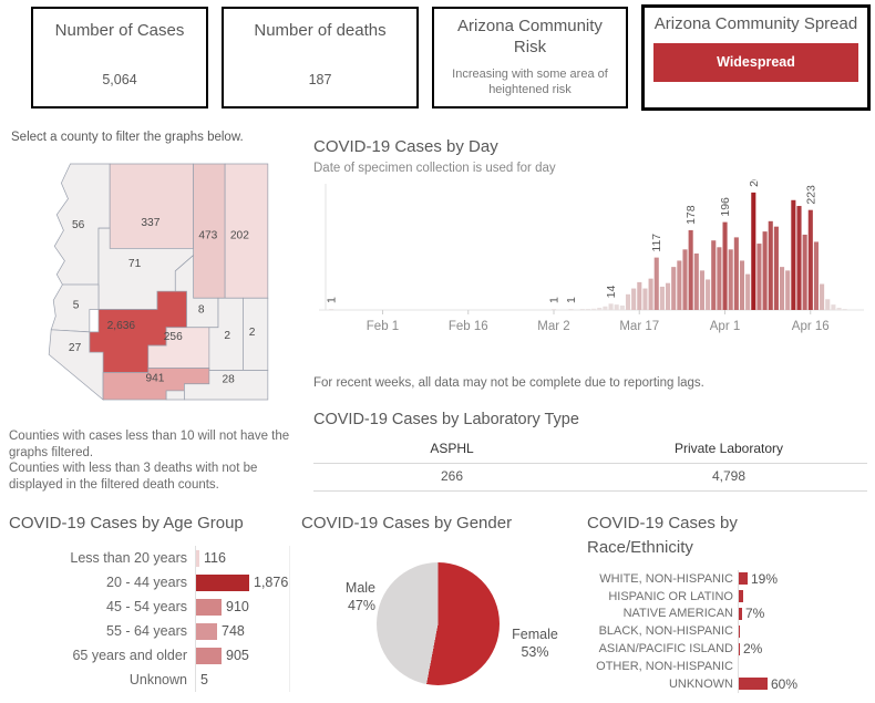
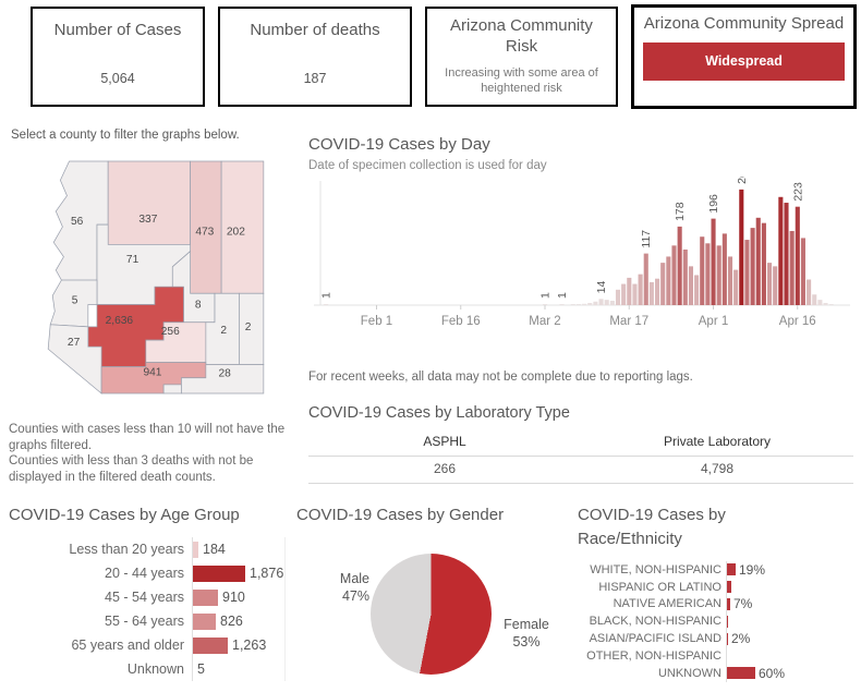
COVID-19 Cases by Age Group/Less than 20 years: 116 -> 184
COVID-19 Cases by Age Group/55 - 64 years: 748 -> 826
COVID-19 Cases by Age Group/65 years and older: 905 -> 1,263
